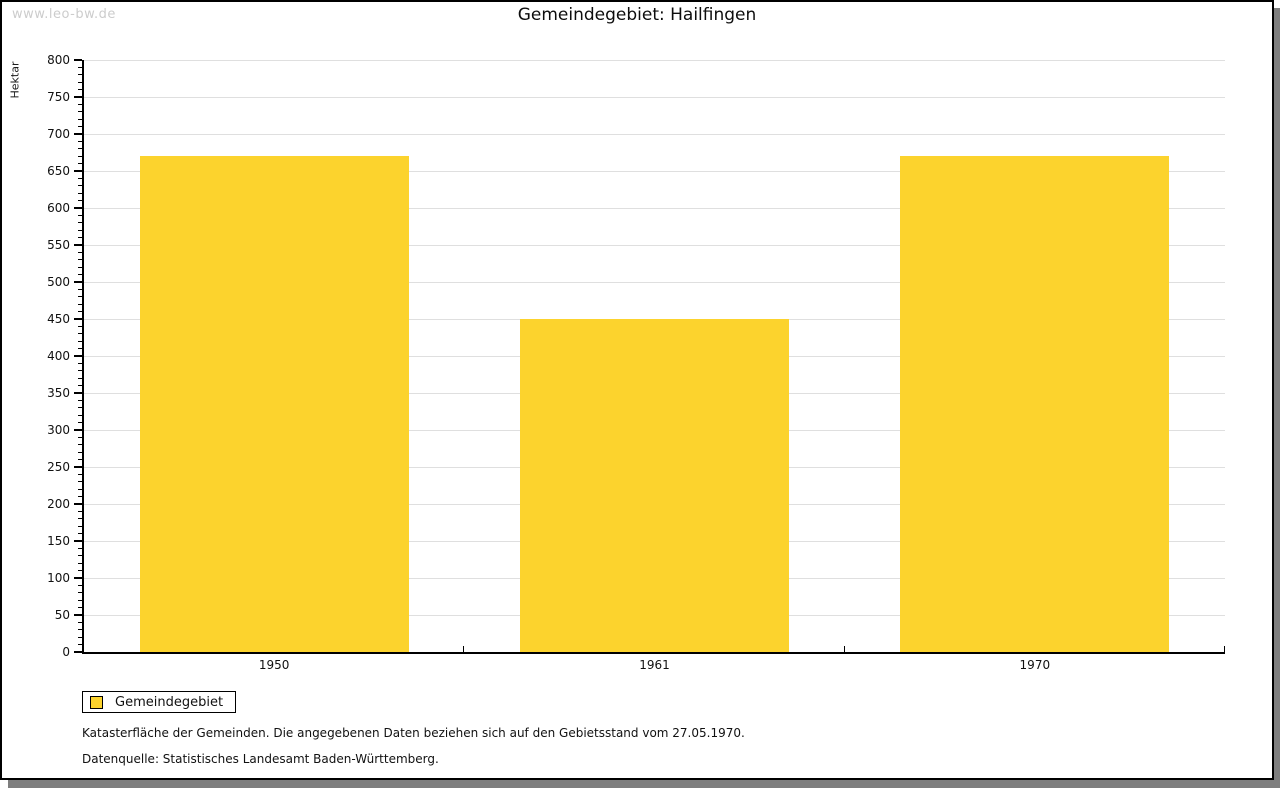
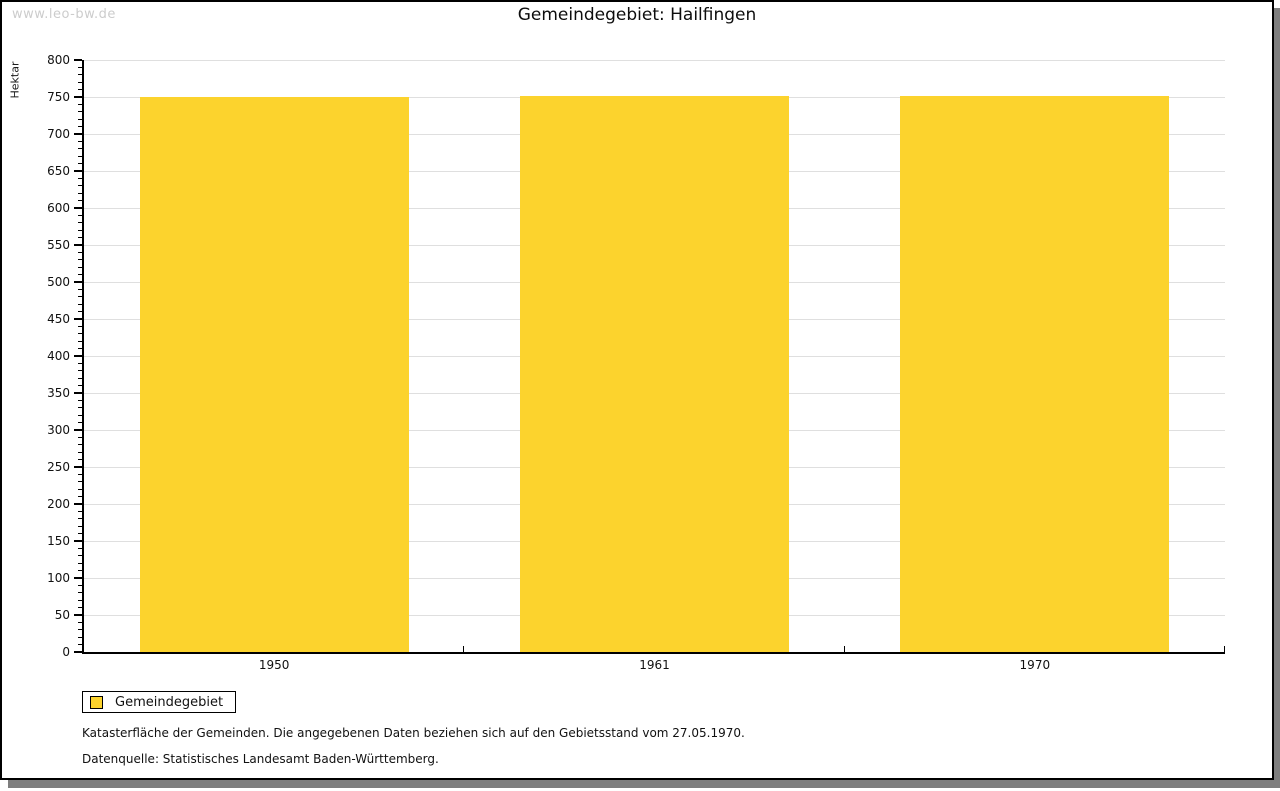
1950: 670 -> 750
1961: 450 -> 750
1970: 670 -> 750
